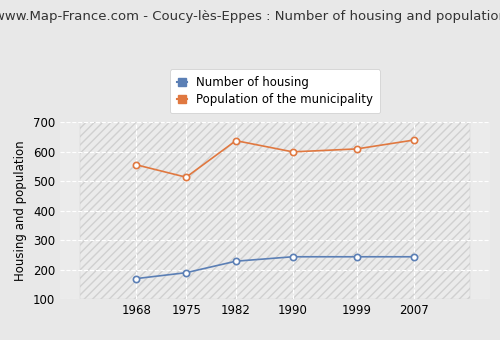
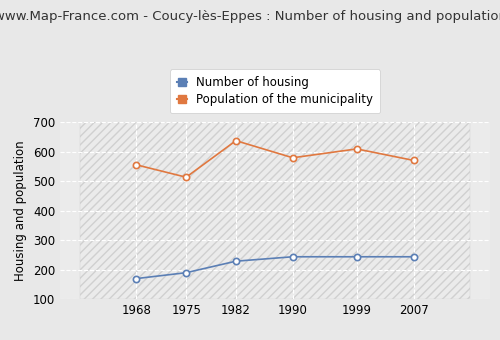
Population of the municipality/1990: 600 -> 580
Population of the municipality/2007: 640 -> 571
